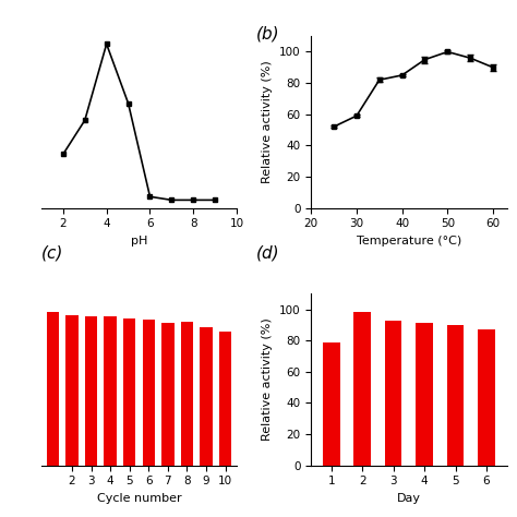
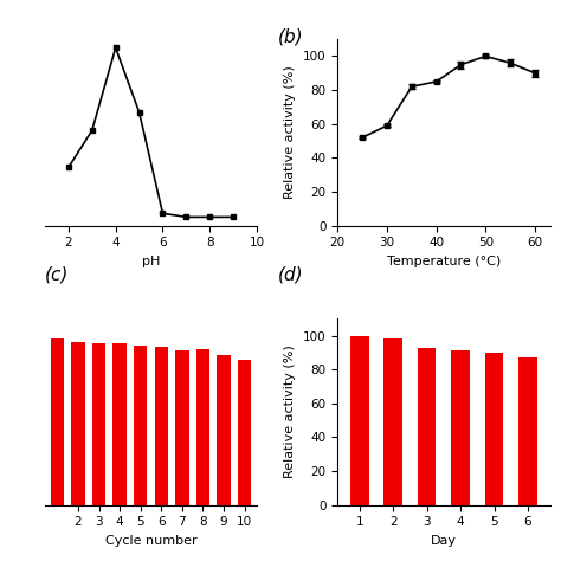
1: 79 -> 100
